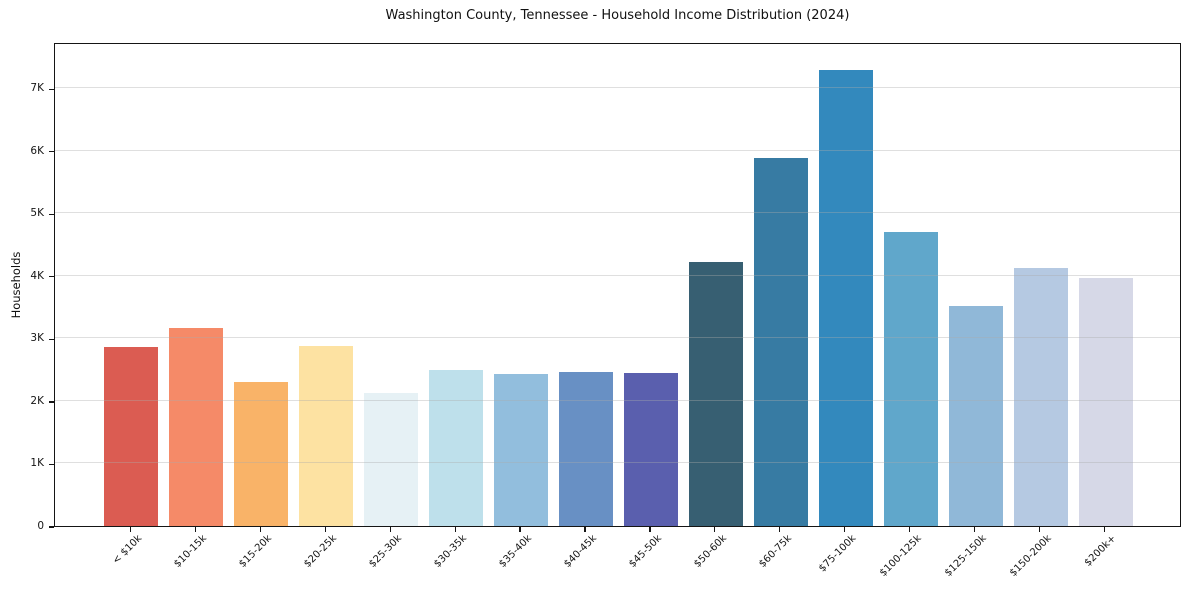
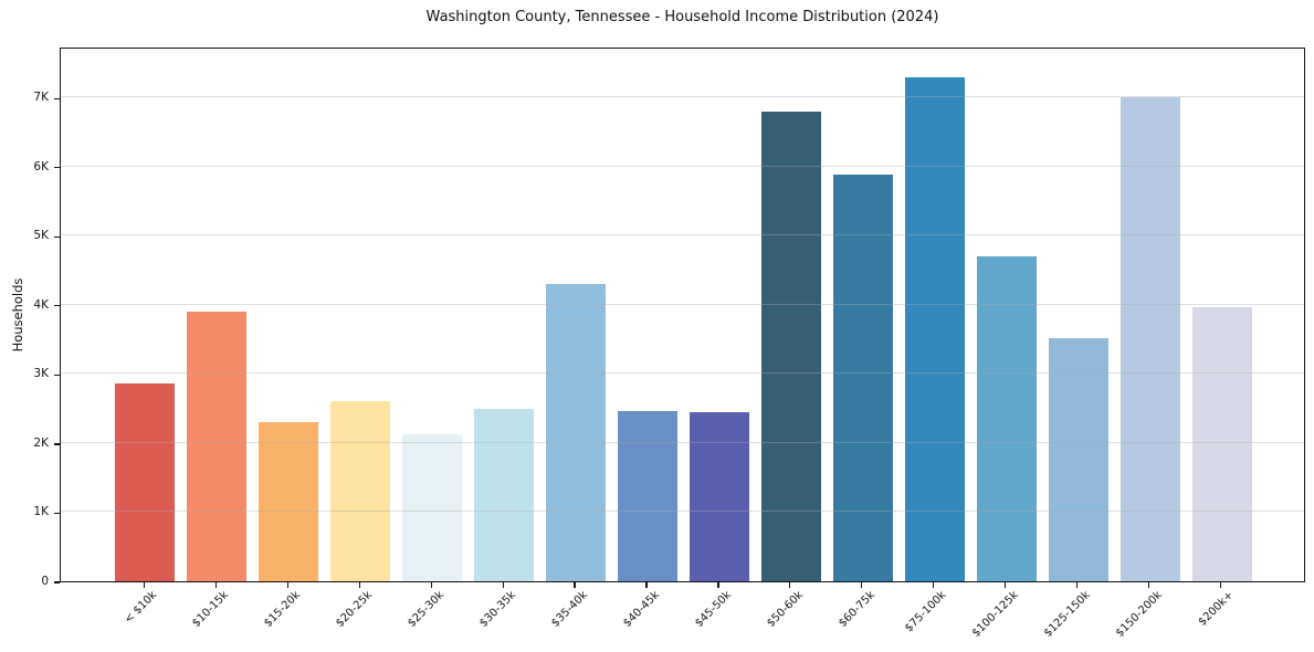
$10-15k: 3.2K -> 3.9K
$20-25k: 2.9K -> 2.6K
$35-40k: 2.4K -> 4.3K
$50-60k: 4.2K -> 6.8K
$150-200k: 4.1K -> 7.0K
